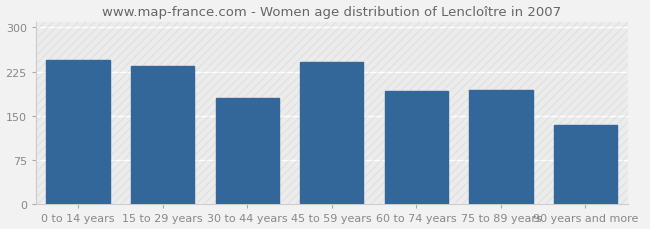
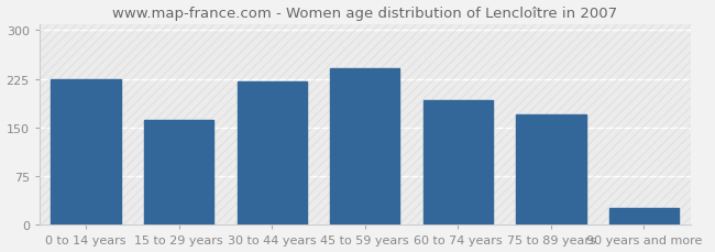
0 to 14 years: 244 -> 224
15 to 29 years: 234 -> 162
30 to 44 years: 180 -> 221
75 to 89 years: 194 -> 170
90 years and more: 134 -> 26
